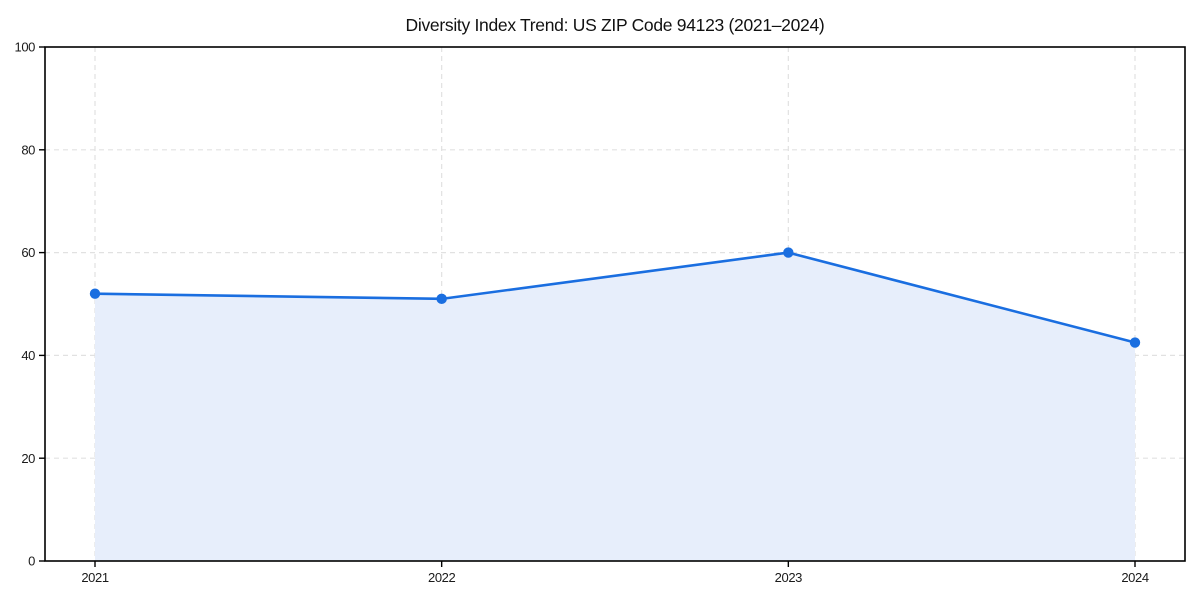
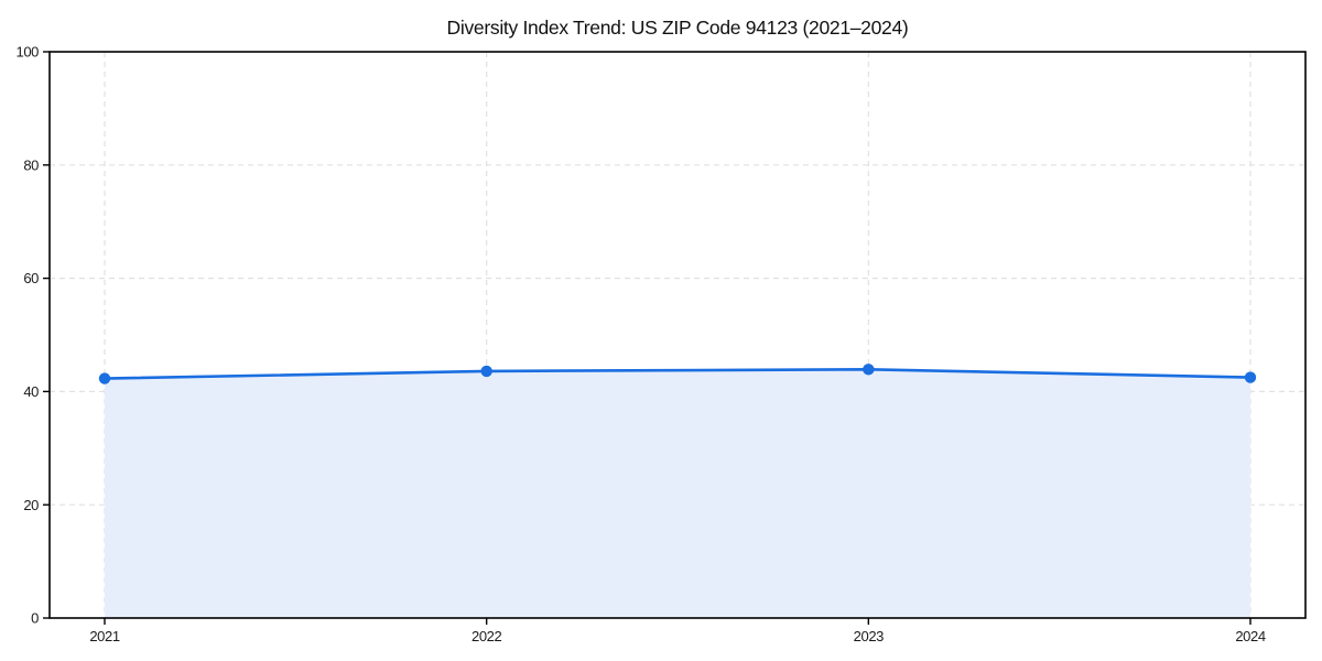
2021: 52 -> 42
2022: 51 -> 44
2023: 60 -> 44
